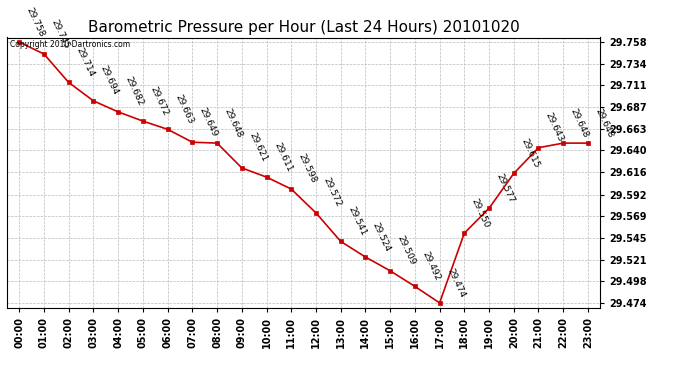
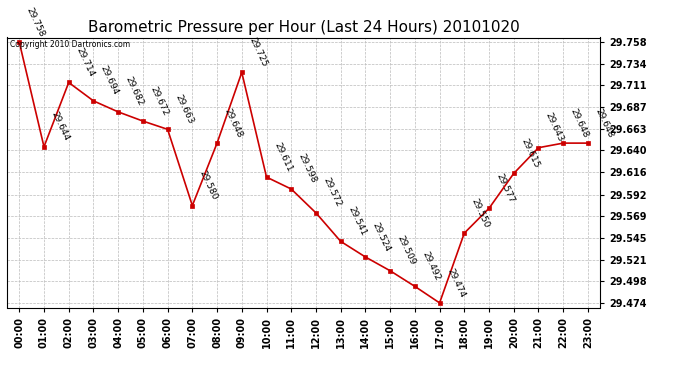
01:00: 29.745 -> 29.644
07:00: 29.649 -> 29.580
09:00: 29.621 -> 29.725
